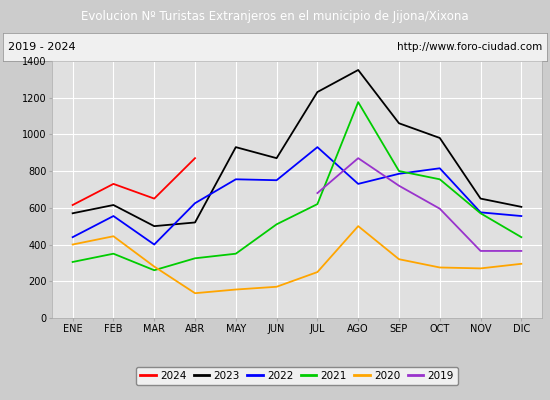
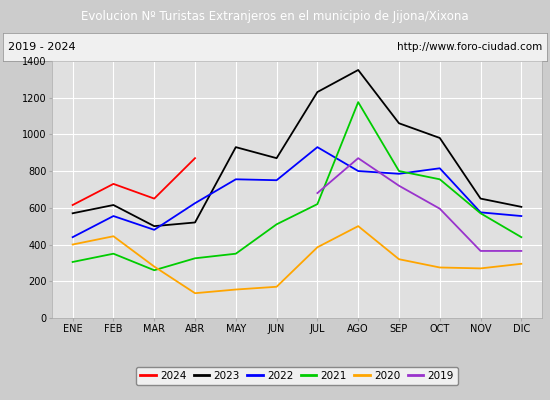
2022/MAR: 400 -> 480
2020/JUL: 250 -> 380
2022/AGO: 730 -> 800
